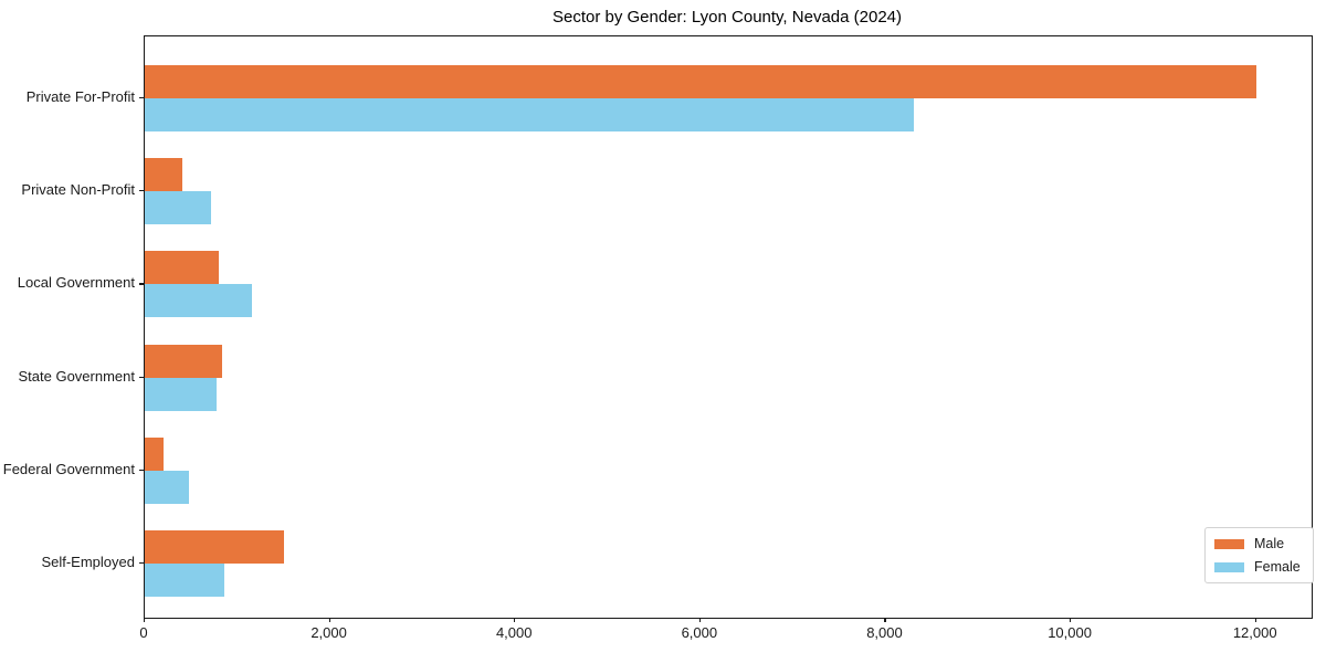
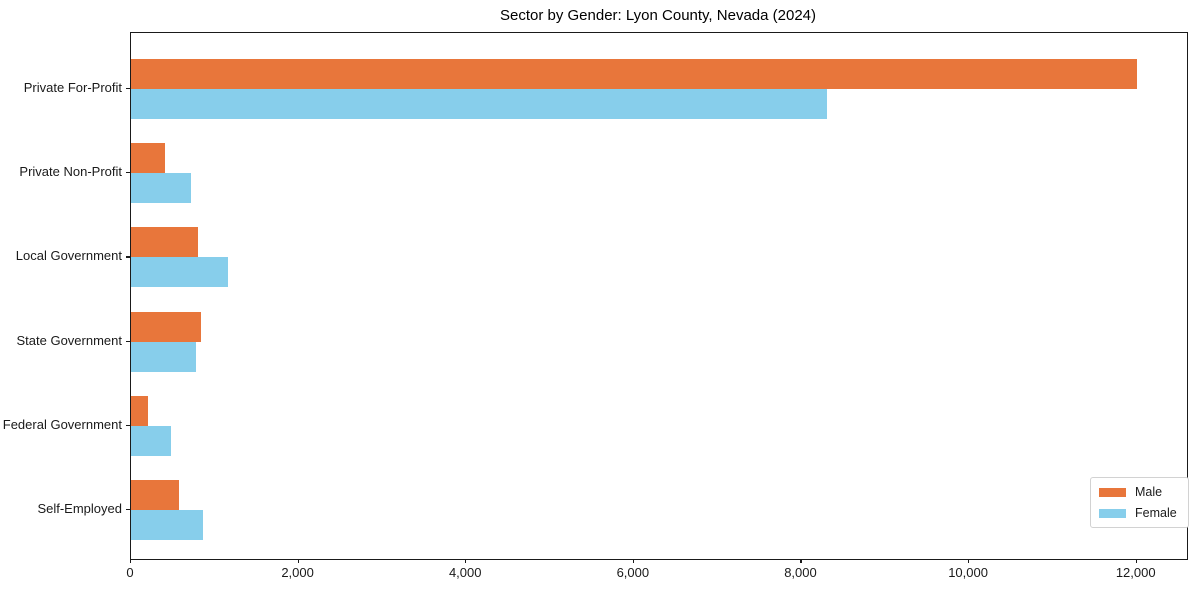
Male/Self-Employed: 1500 -> 600
